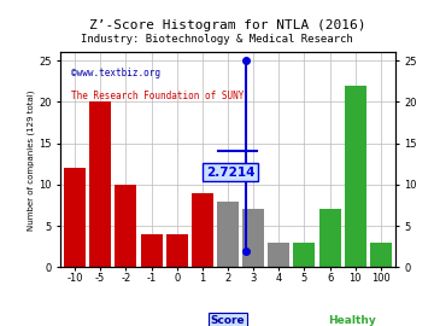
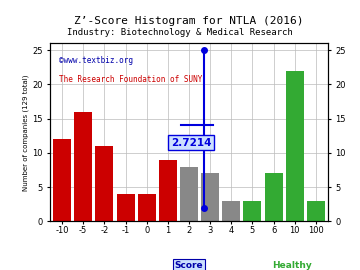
-5: 20 -> 16
-2: 10 -> 11
